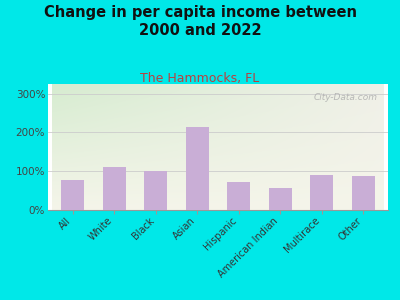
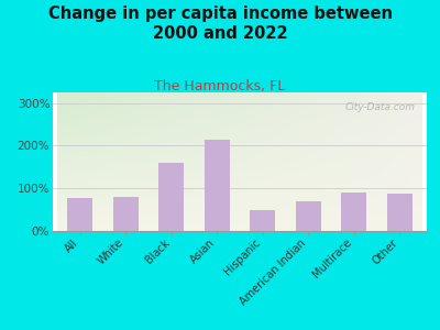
White: 110% -> 80%
Black: 100% -> 160%
Hispanic: 72% -> 50%
American Indian: 57% -> 70%
